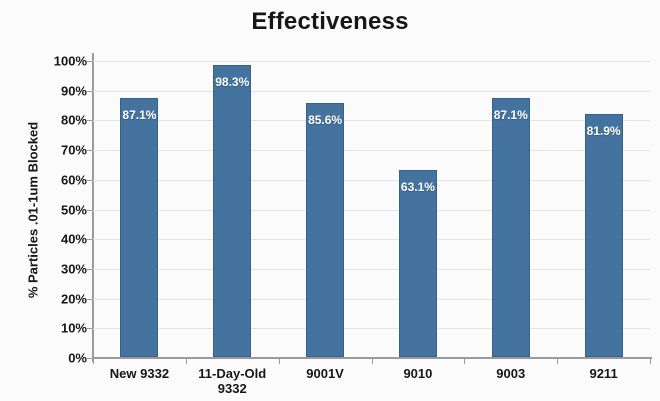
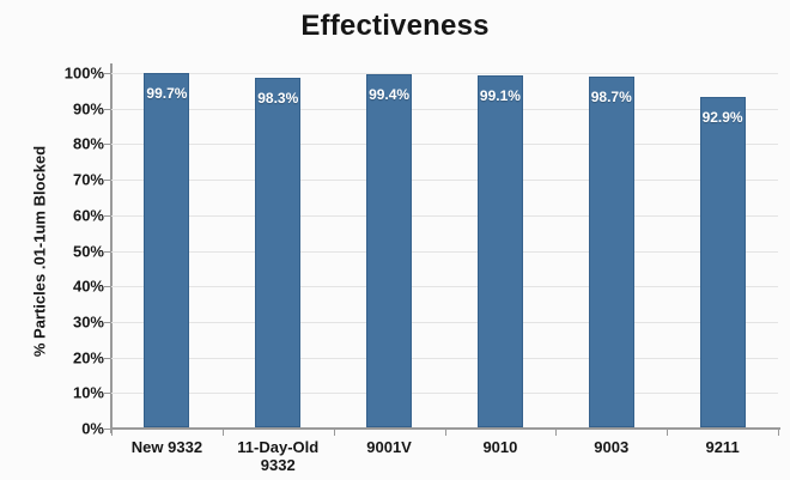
New 9332: 87.1% -> 99.7%
9001V: 85.6% -> 99.4%
9010: 63.1% -> 99.1%
9003: 87.1% -> 98.7%
9211: 81.9% -> 92.9%
